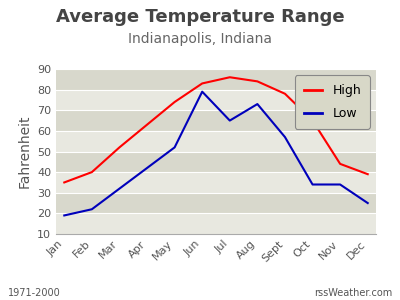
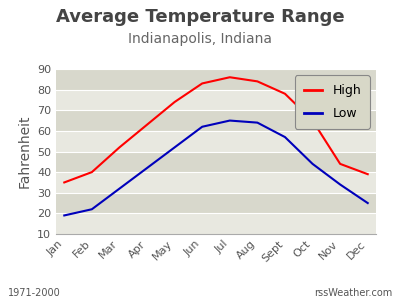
Low/Jun: 79 -> 62
Low/Aug: 73 -> 64
Low/Oct: 34 -> 44
